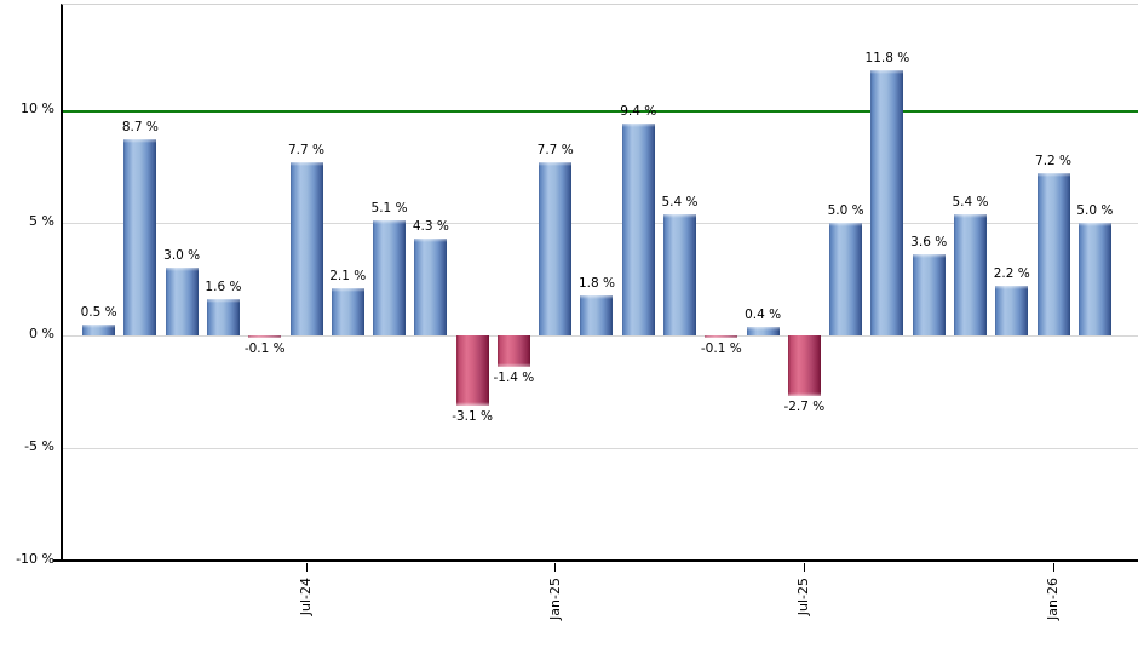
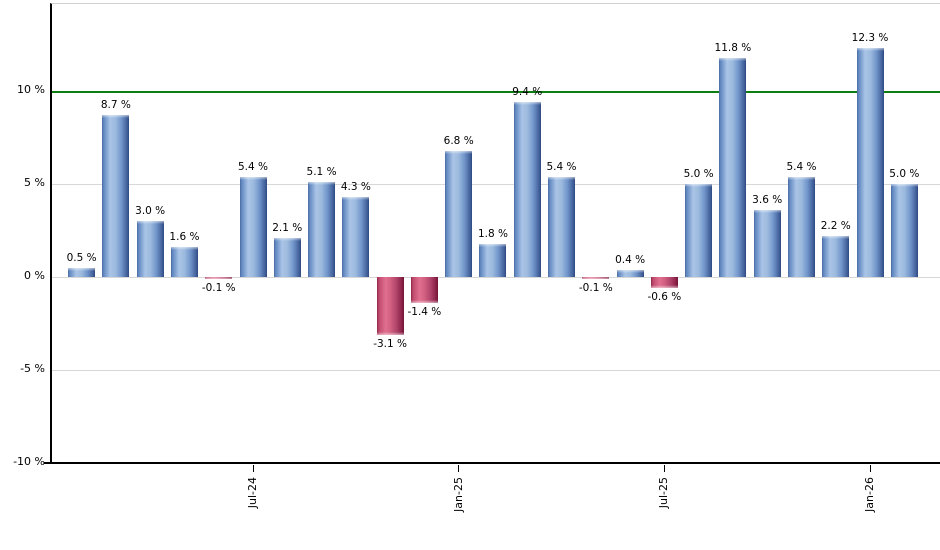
Jul-24: 7.7 -> 5.4
Jan-25: 7.7 -> 6.8
Jul-25: -2.7 -> -0.6
Jan-26: 7.2 -> 12.3
